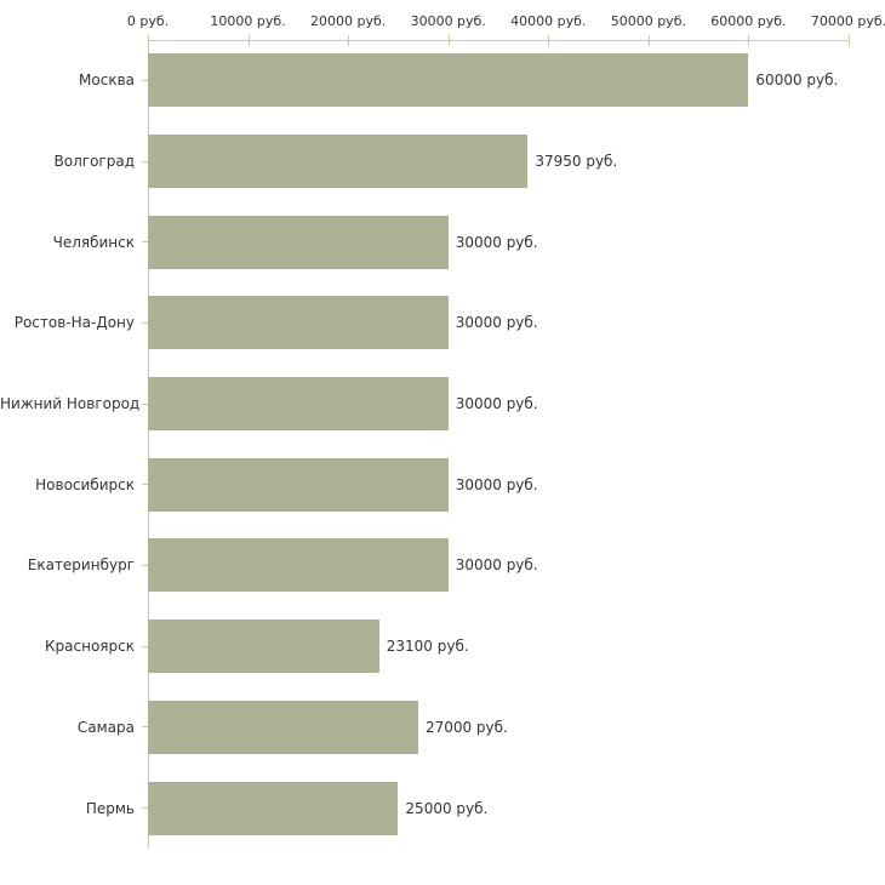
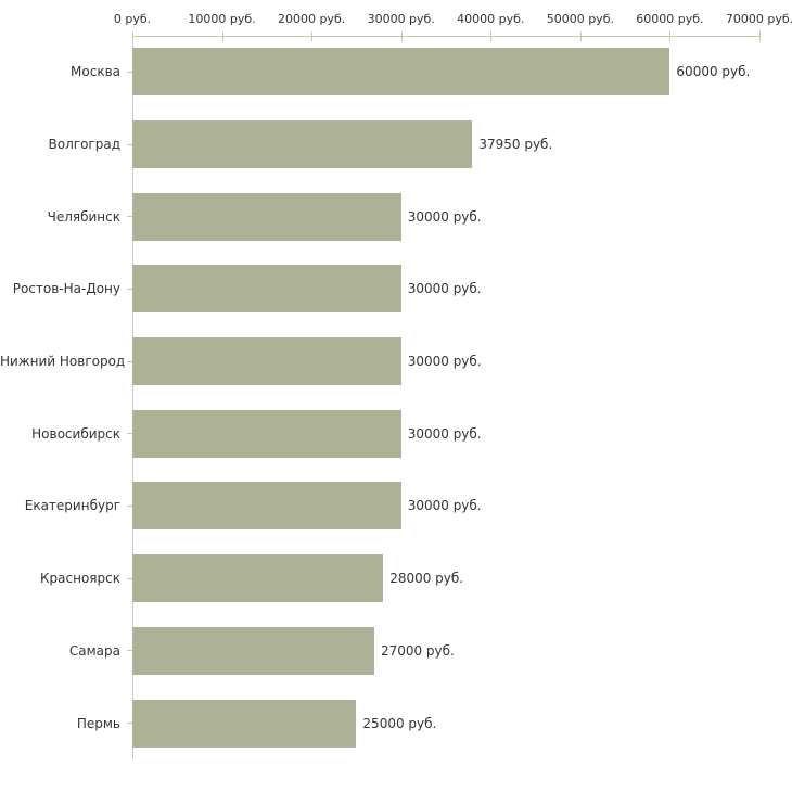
Красноярск: 23100 -> 28000
